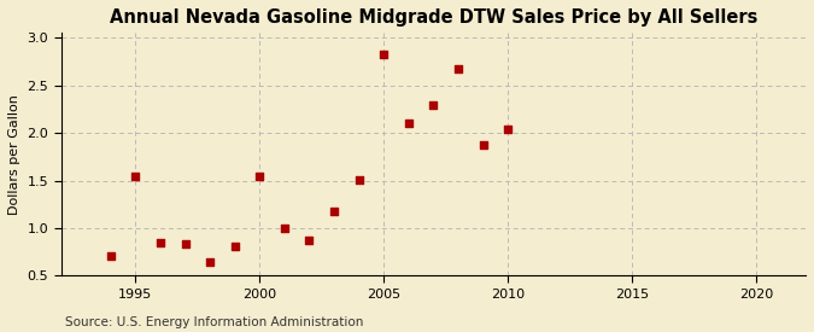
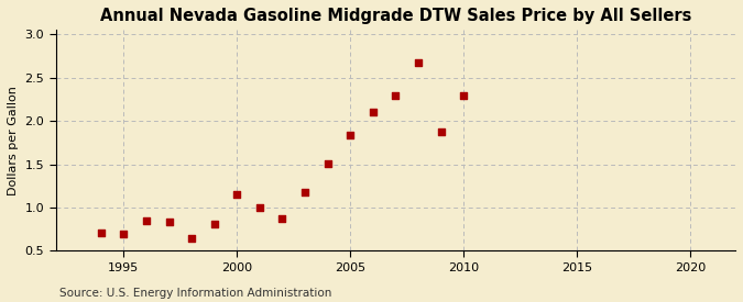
1995: 1.54 -> 0.70
2000: 1.54 -> 1.15
2005: 2.82 -> 1.84
2010: 2.04 -> 2.29
